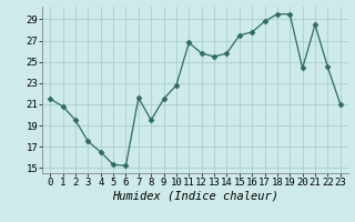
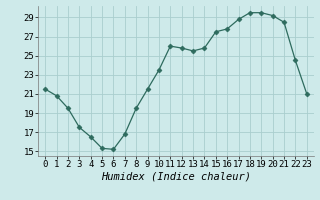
7: 21.6 -> 16.8
10: 22.8 -> 23.5
11: 26.8 -> 26.0
20: 24.4 -> 29.2
